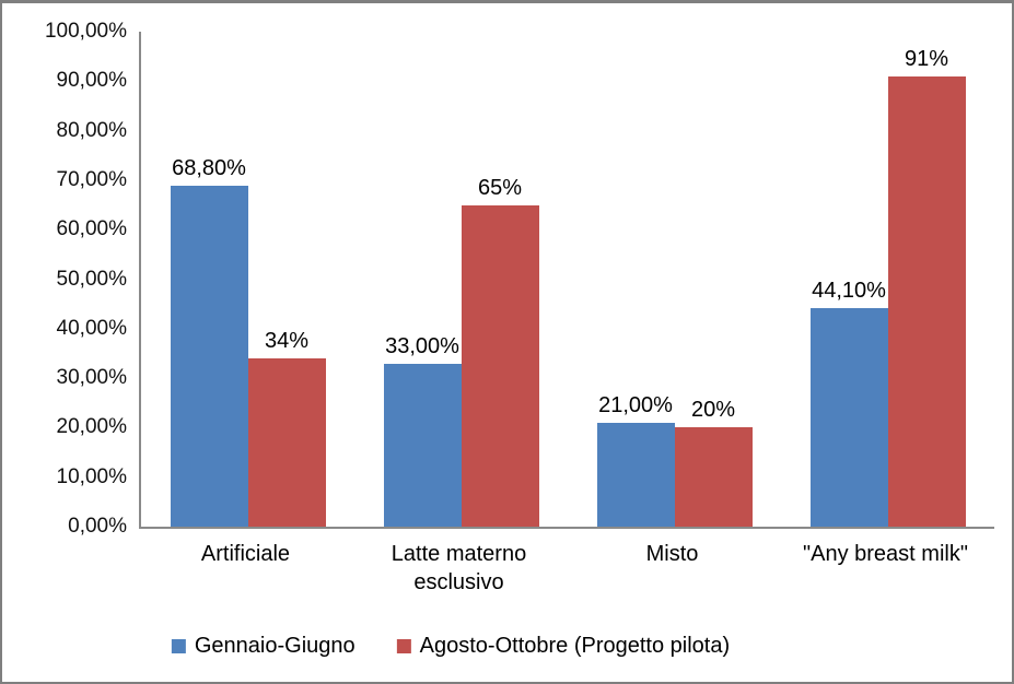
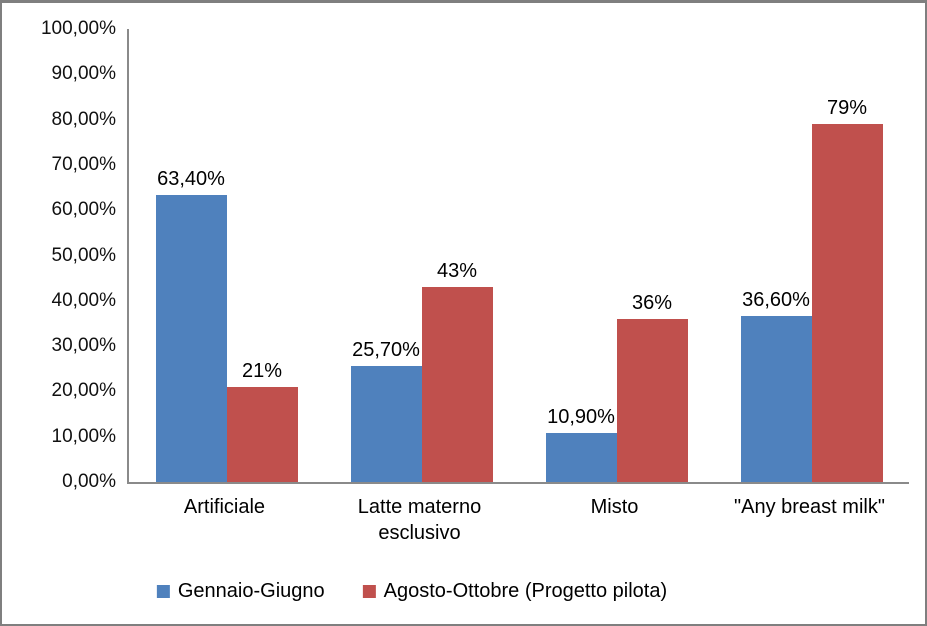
Gennaio-Giugno/Artificiale: 68,80% -> 63,40%
Agosto-Ottobre (Progetto pilota)/Artificiale: 34% -> 21%
Gennaio-Giugno/Latte materno esclusivo: 33,00% -> 25,70%
Agosto-Ottobre (Progetto pilota)/Latte materno esclusivo: 65% -> 43%
Gennaio-Giugno/Misto: 21,00% -> 10,90%
Agosto-Ottobre (Progetto pilota)/Misto: 20% -> 36%
Gennaio-Giugno/"Any breast milk": 44,10% -> 36,60%
Agosto-Ottobre (Progetto pilota)/"Any breast milk": 91% -> 79%
